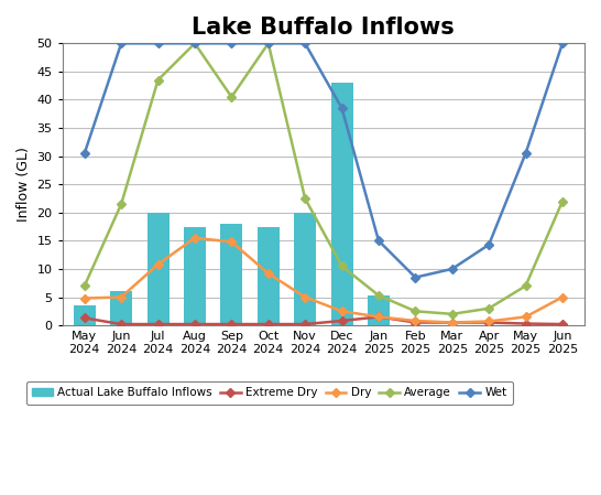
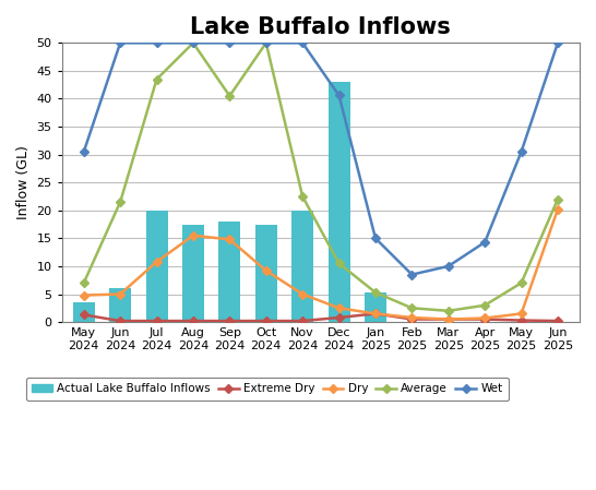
Wet/Dec 2024: 38.5 -> 40.6
Dry/Jun 2025: 5.0 -> 20.2
